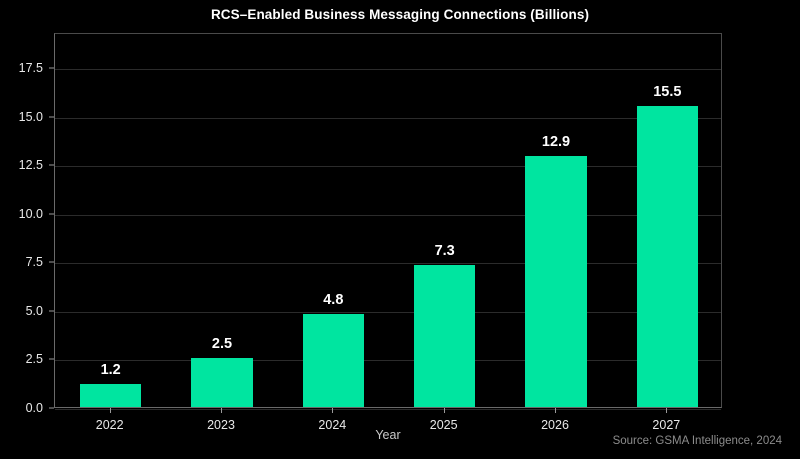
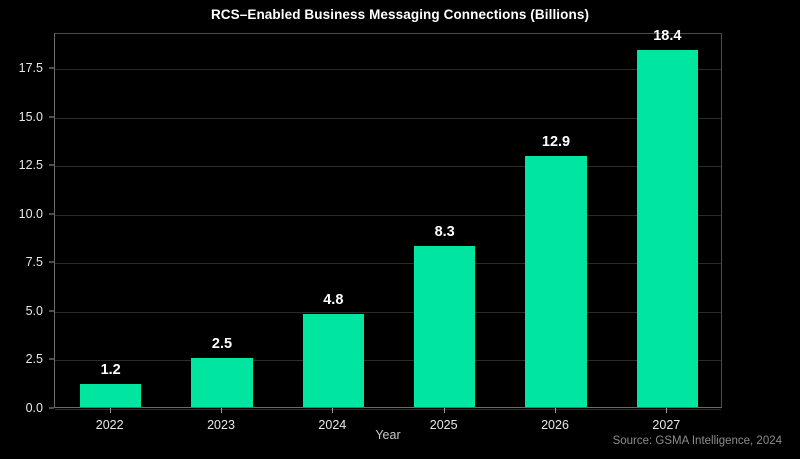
2025: 7.3 -> 8.3
2027: 15.5 -> 18.4
